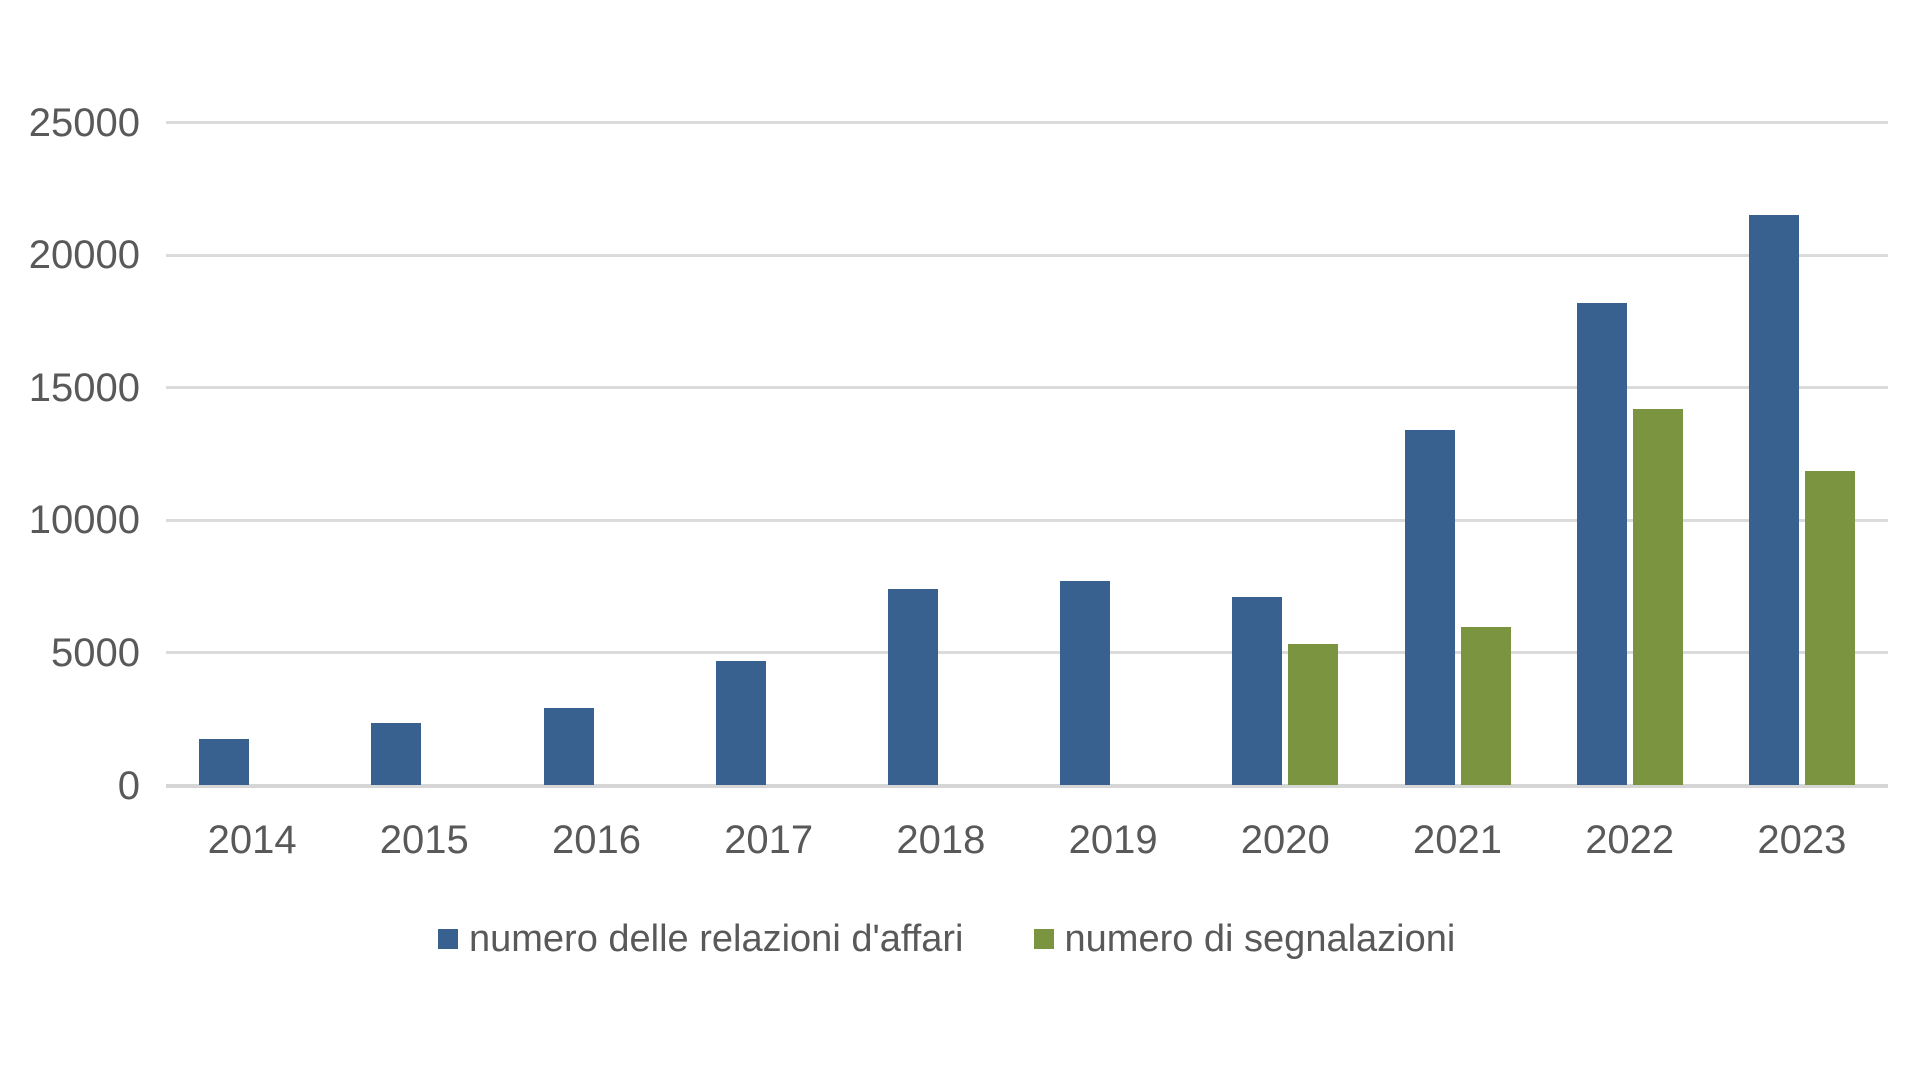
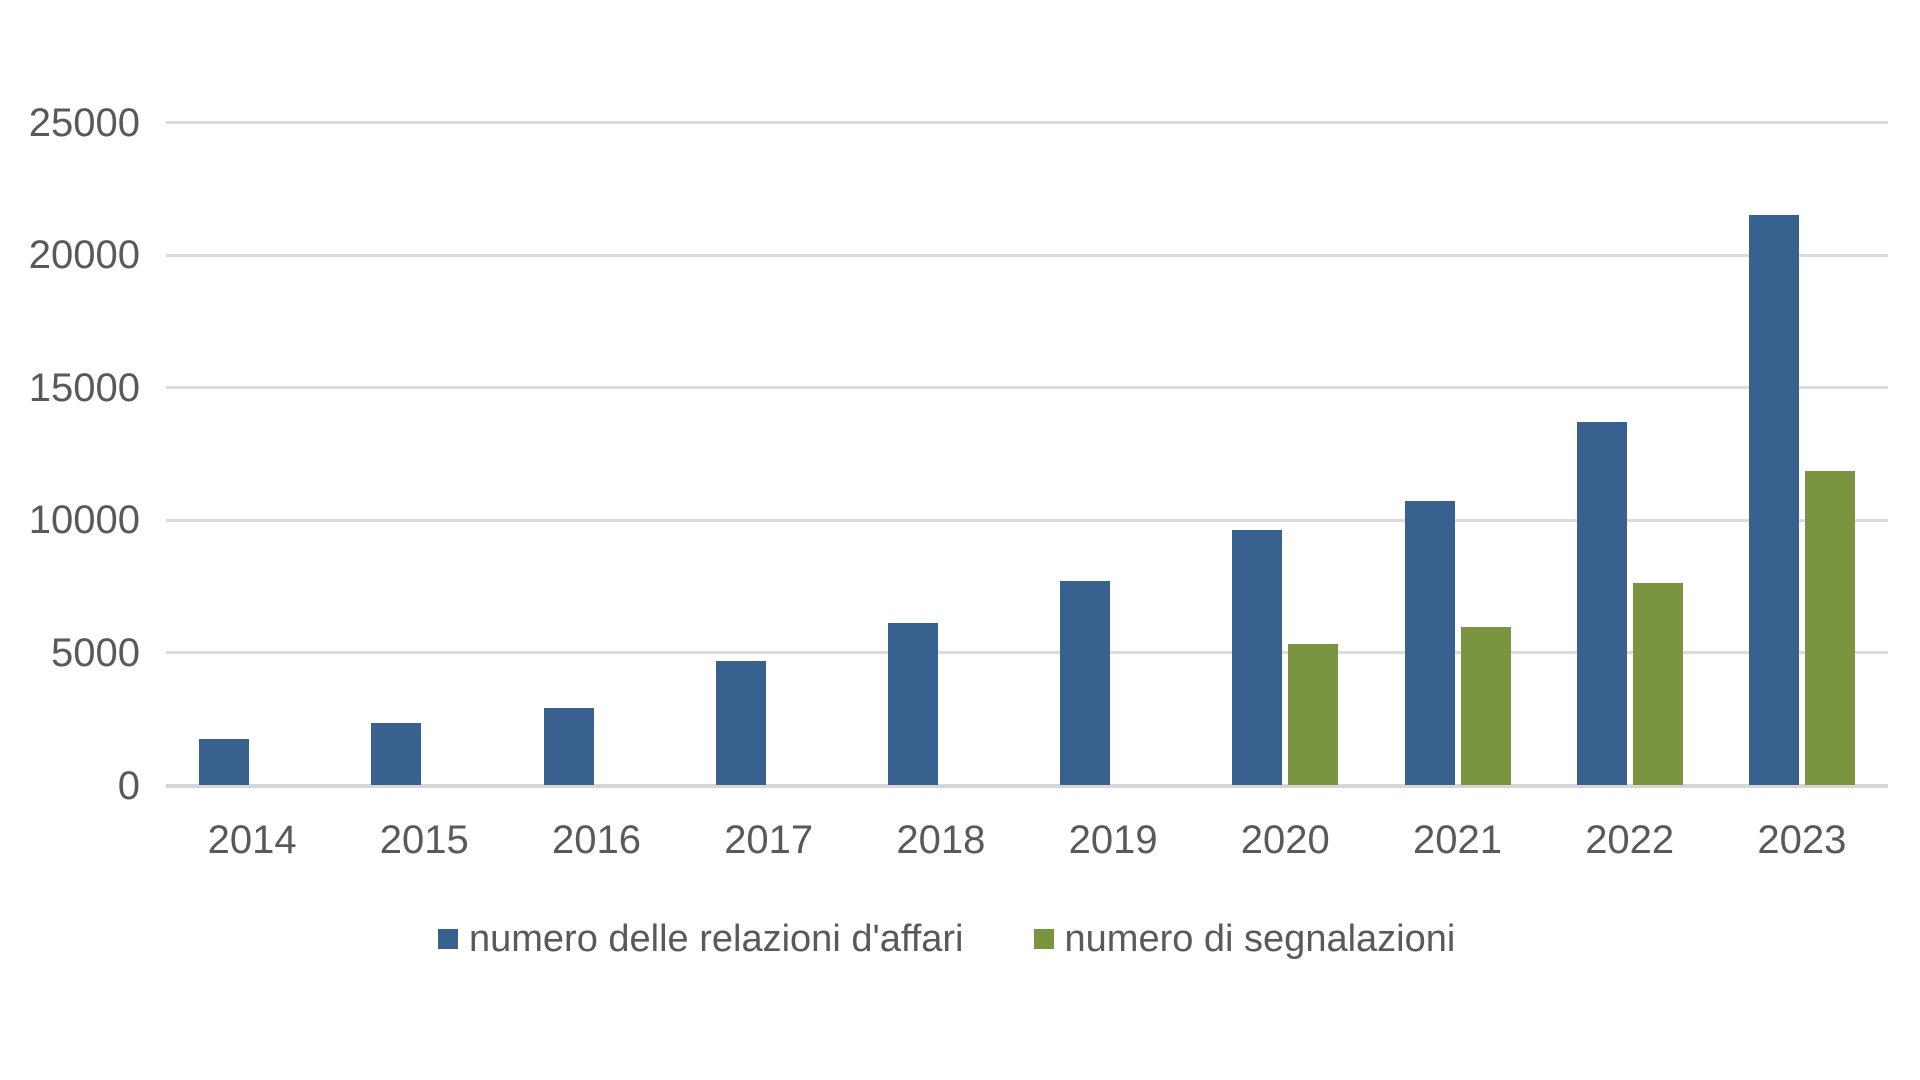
numero delle relazioni d'affari/2018: 7400 -> 6100
numero delle relazioni d'affari/2020: 7100 -> 9600
numero delle relazioni d'affari/2021: 13400 -> 10700
numero delle relazioni d'affari/2022: 18200 -> 13700
numero di segnalazioni/2022: 14200 -> 7600
